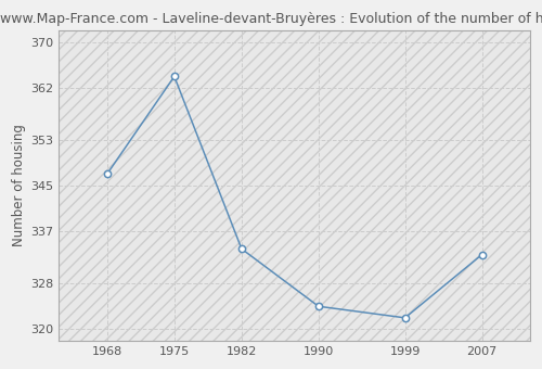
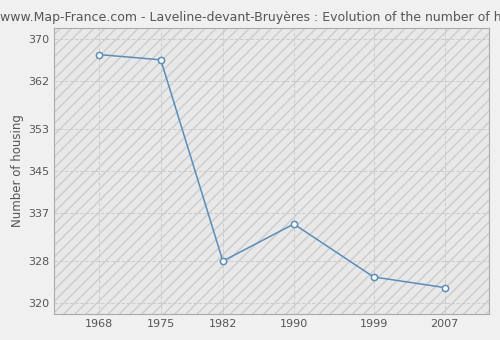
1968: 347 -> 367
1975: 364 -> 366
1982: 334 -> 328
1990: 324 -> 335
1999: 322 -> 325
2007: 333 -> 323
